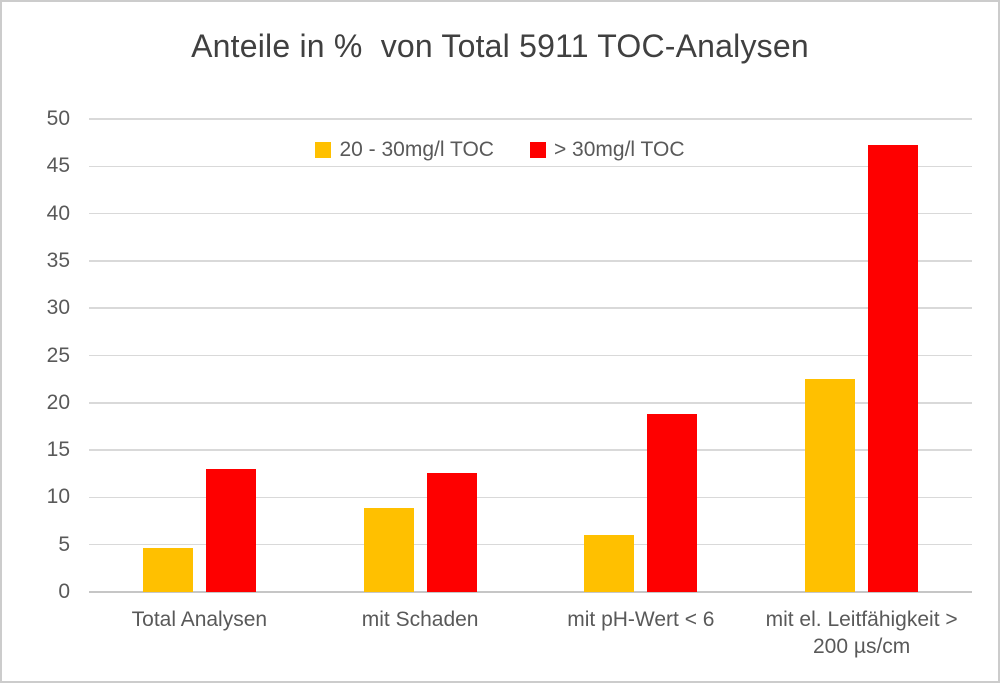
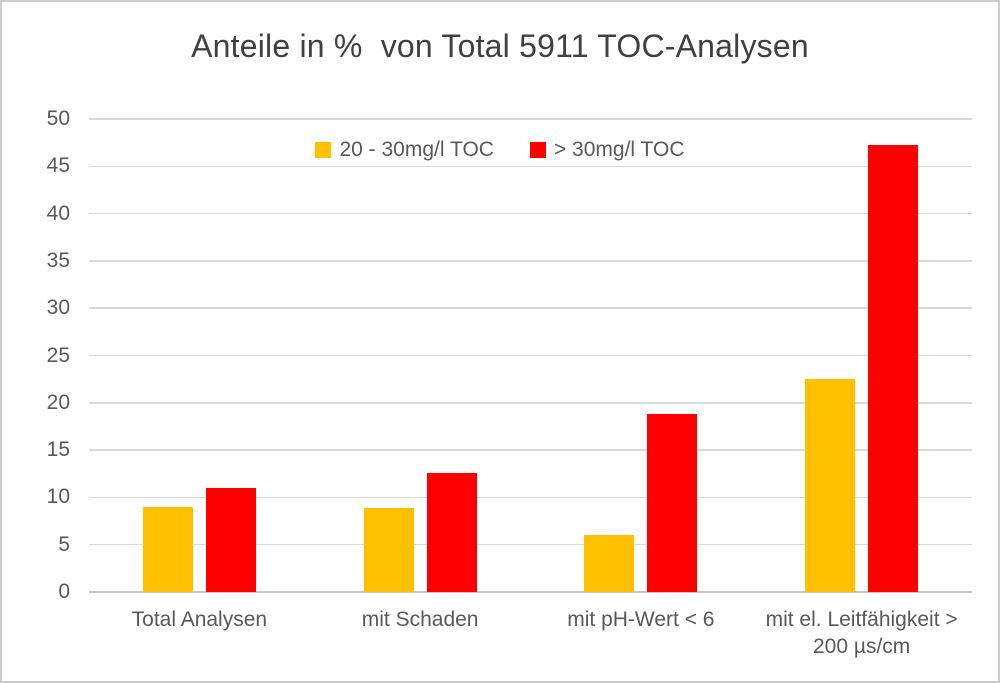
20 - 30mg/l TOC/Total Analysen: 5 -> 9
> 30mg/l TOC/Total Analysen: 13 -> 11
